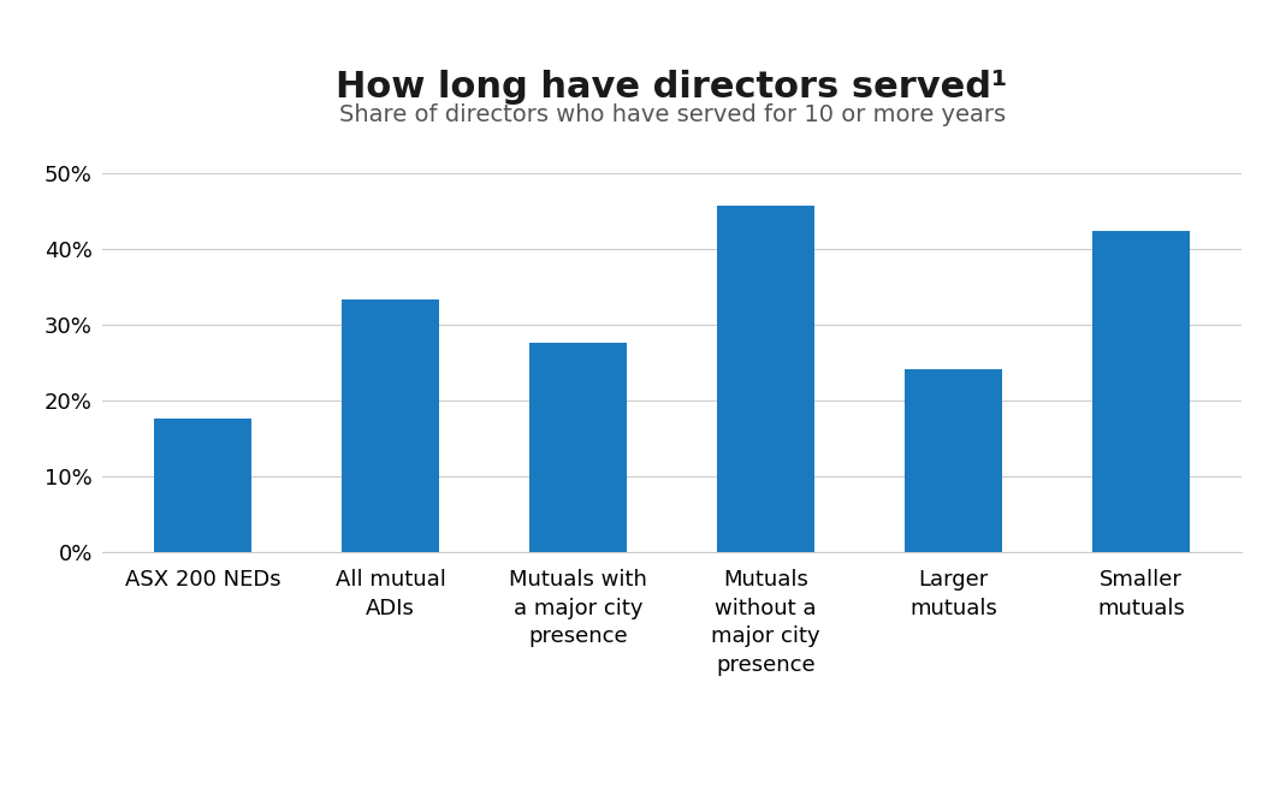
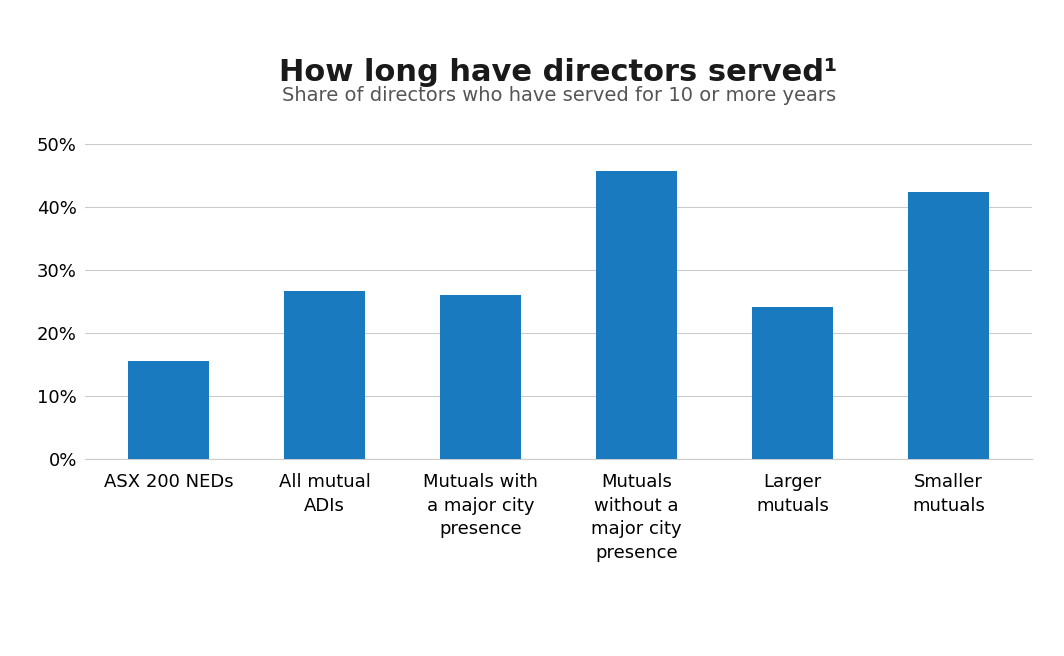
ASX 200 NEDs: 17.7% -> 15.6%
All mutual ADIs: 33.4% -> 26.6%
Mutuals with a major city presence: 27.6% -> 26.0%
